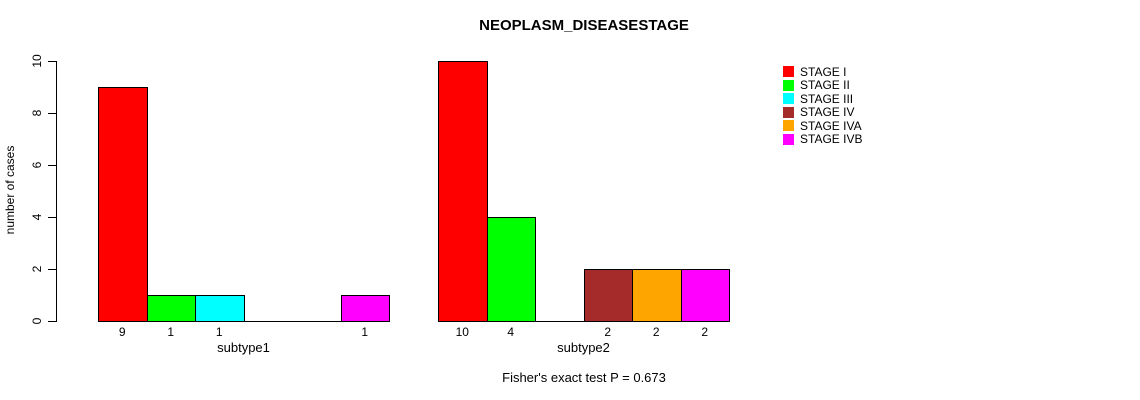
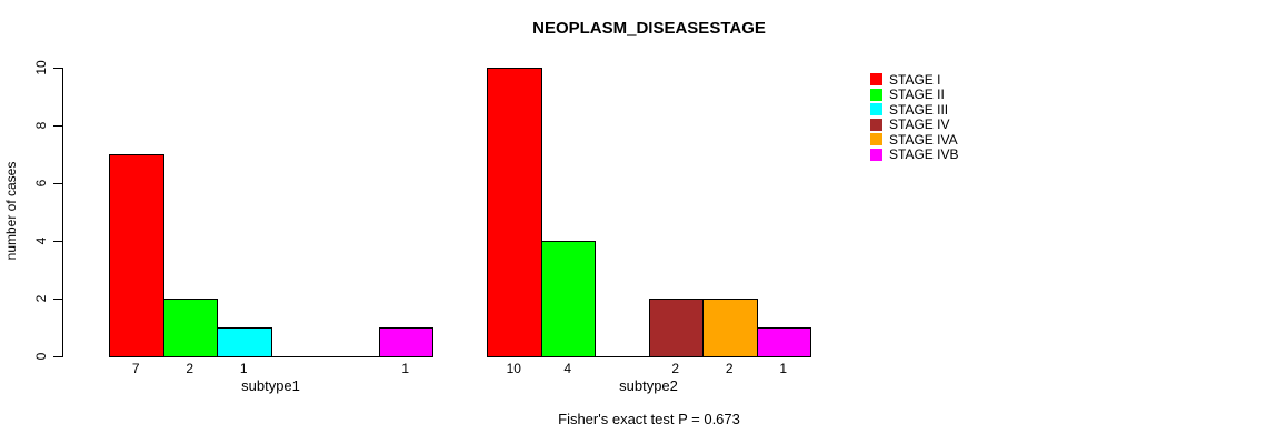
STAGE I/subtype1: 9 -> 7
STAGE II/subtype1: 1 -> 2
STAGE IVB/subtype2: 2 -> 1
